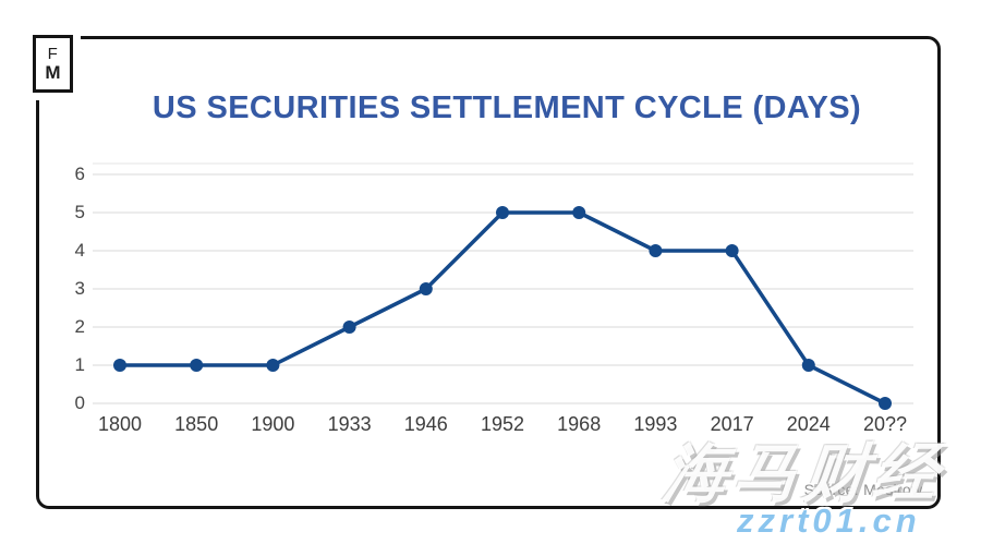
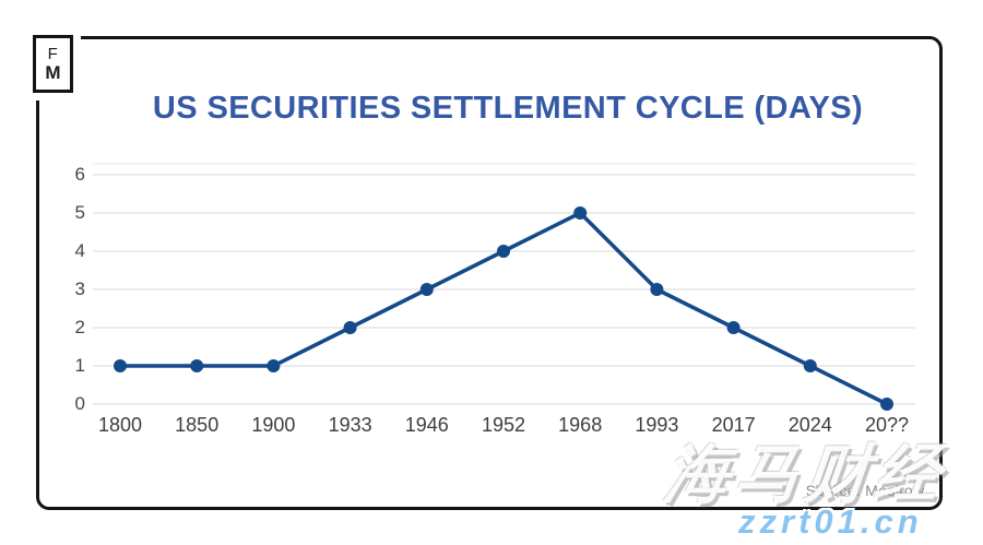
1952: 5 -> 4
1993: 4 -> 3
2017: 4 -> 2
